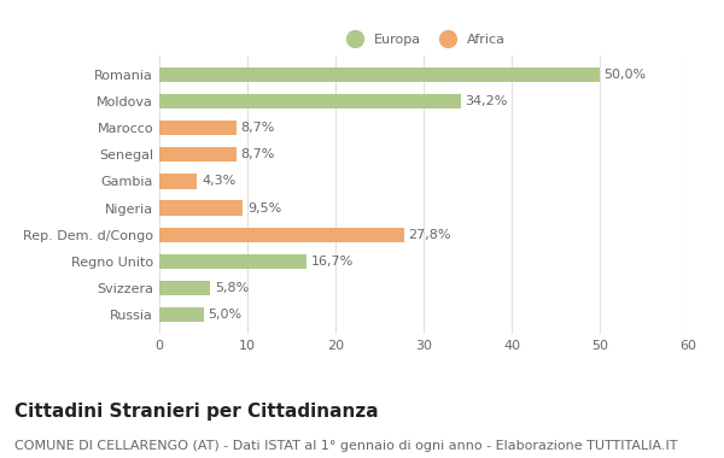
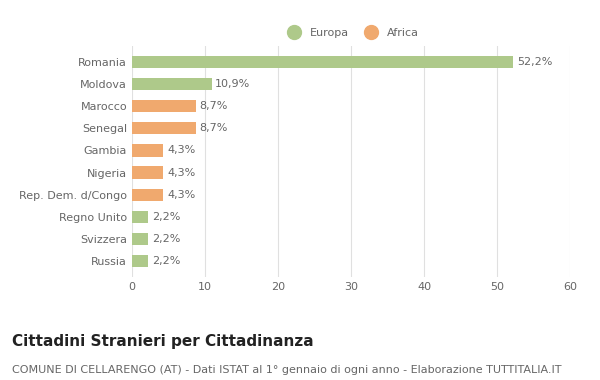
Romania: 50,0% -> 52,2%
Moldova: 34,2% -> 10,9%
Nigeria: 9,5% -> 4,3%
Rep. Dem. d/Congo: 27,8% -> 4,3%
Regno Unito: 16,7% -> 2,2%
Svizzera: 5,8% -> 2,2%
Russia: 5,0% -> 2,2%
